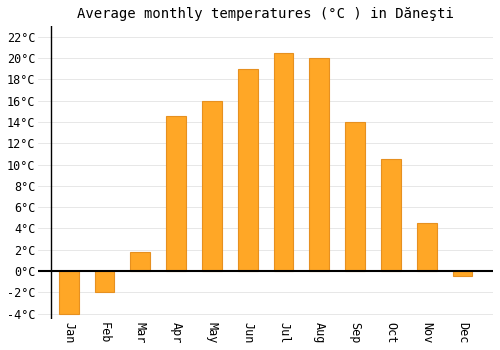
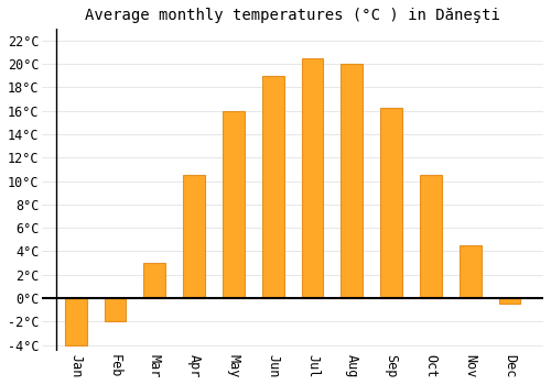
Mar: 1.8°C -> 3.0°C
Apr: 14.6°C -> 10.5°C
Sep: 14.0°C -> 16.3°C
